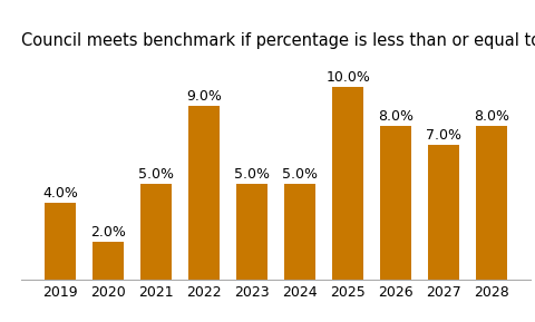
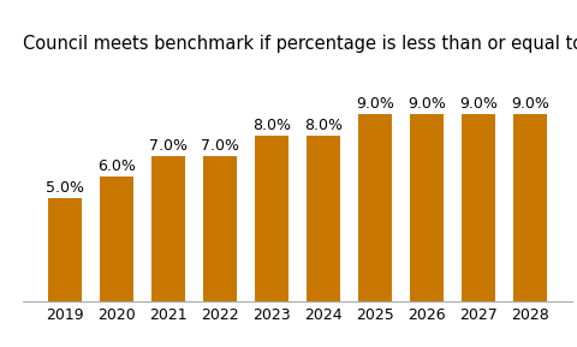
2019: 4.0% -> 5.0%
2020: 2.0% -> 6.0%
2021: 5.0% -> 7.0%
2022: 9.0% -> 7.0%
2023: 5.0% -> 8.0%
2024: 5.0% -> 8.0%
2025: 10.0% -> 9.0%
2026: 8.0% -> 9.0%
2027: 7.0% -> 9.0%
2028: 8.0% -> 9.0%
